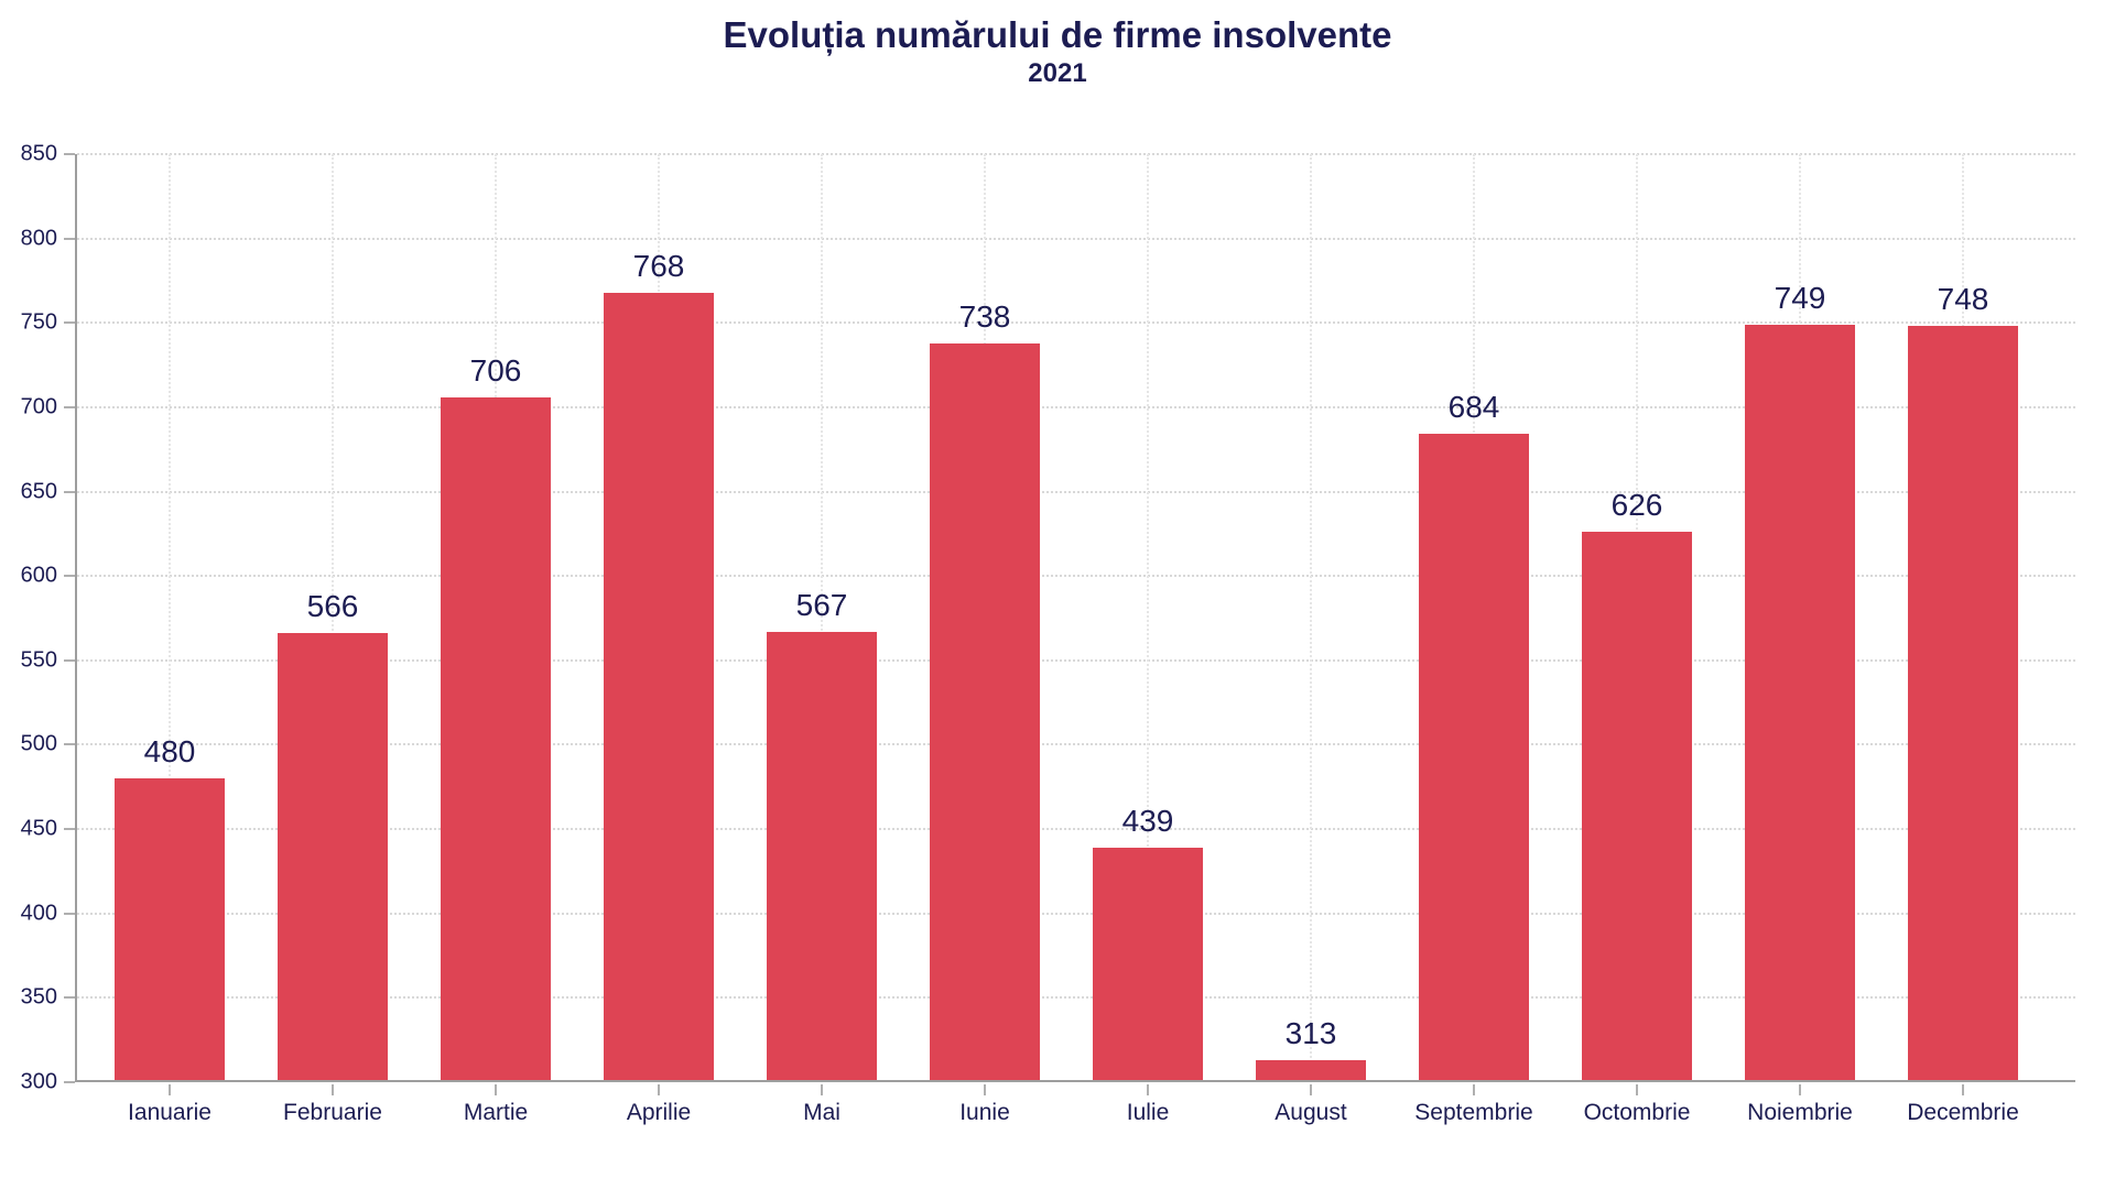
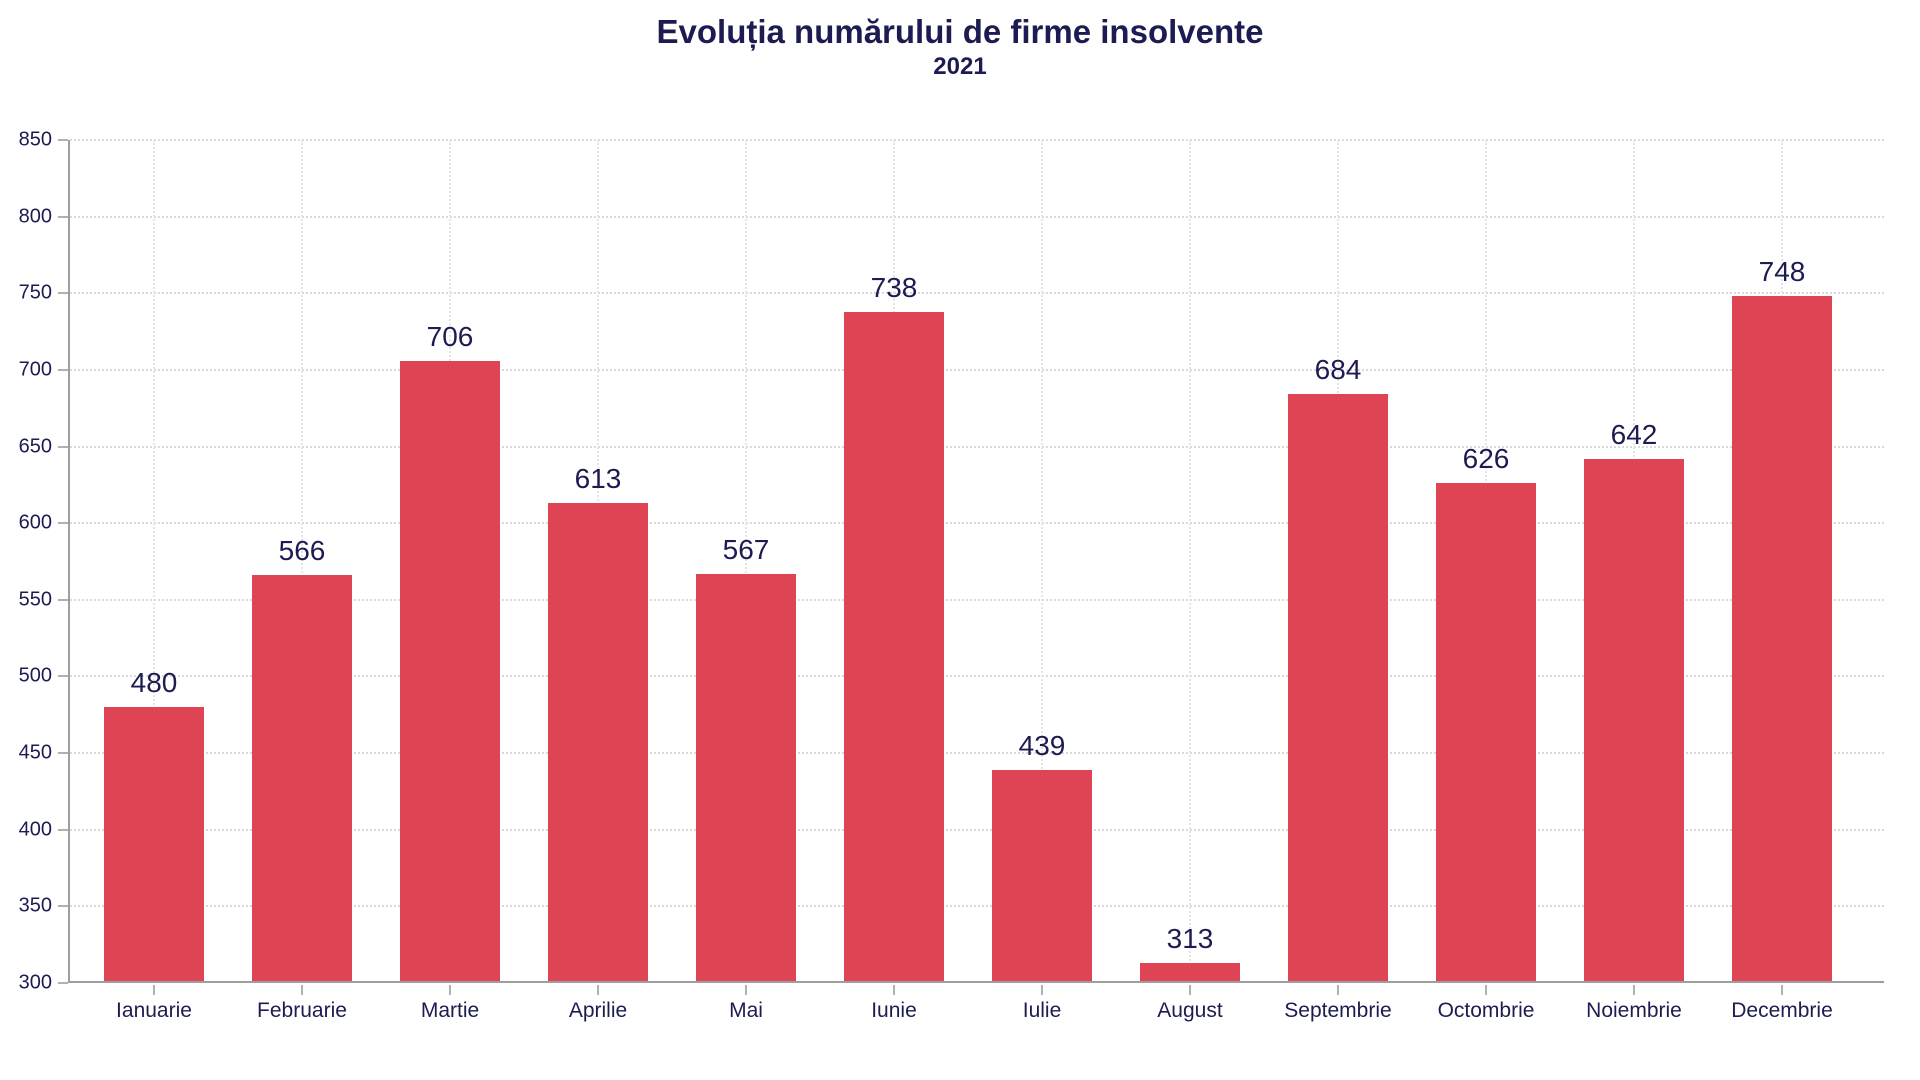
Aprilie: 768 -> 613
Noiembrie: 749 -> 642
